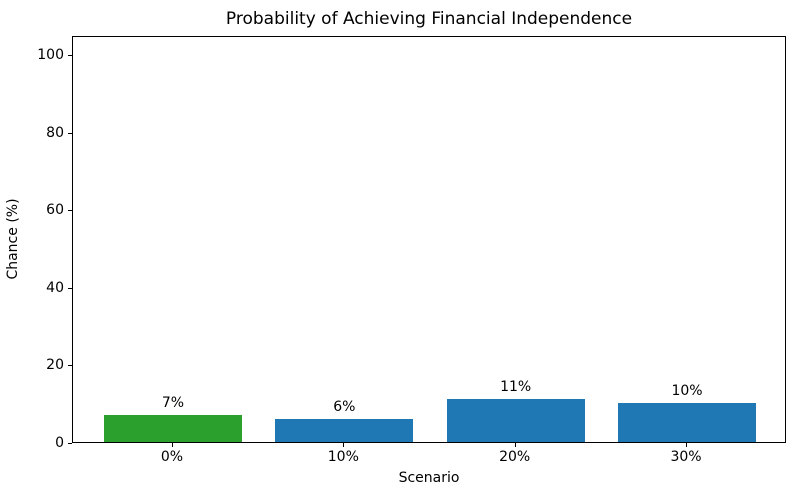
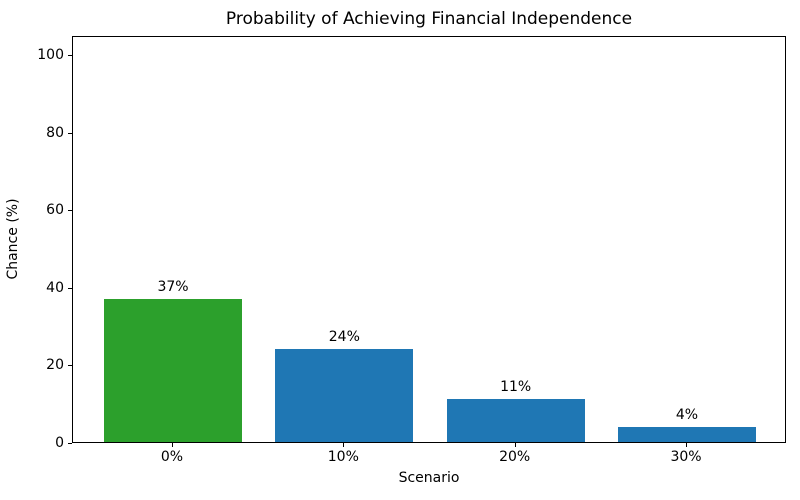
0%: 7% -> 37%
10%: 6% -> 24%
30%: 10% -> 4%
